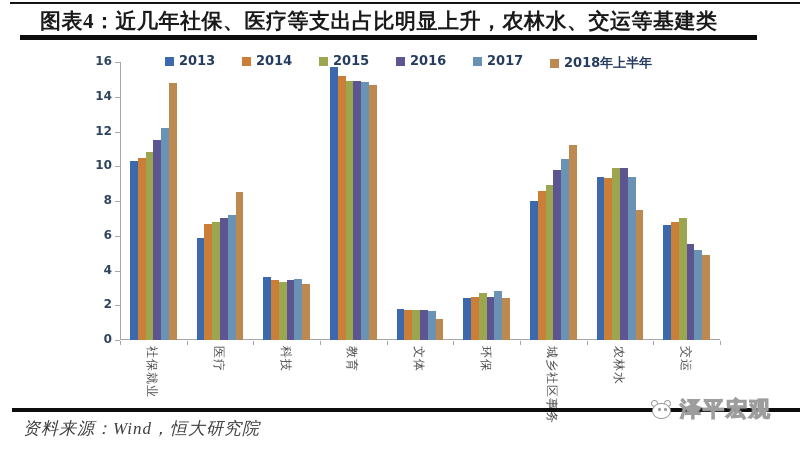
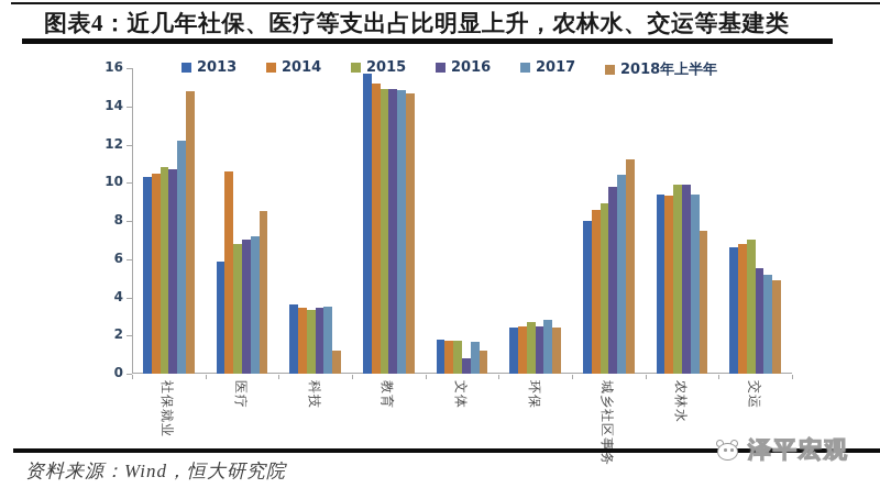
2016/社保就业: 11.5 -> 10.7
2014/医疗: 6.7 -> 10.6
2018年上半年/科技: 3.2 -> 1.2
2016/文体: 1.7 -> 0.8
